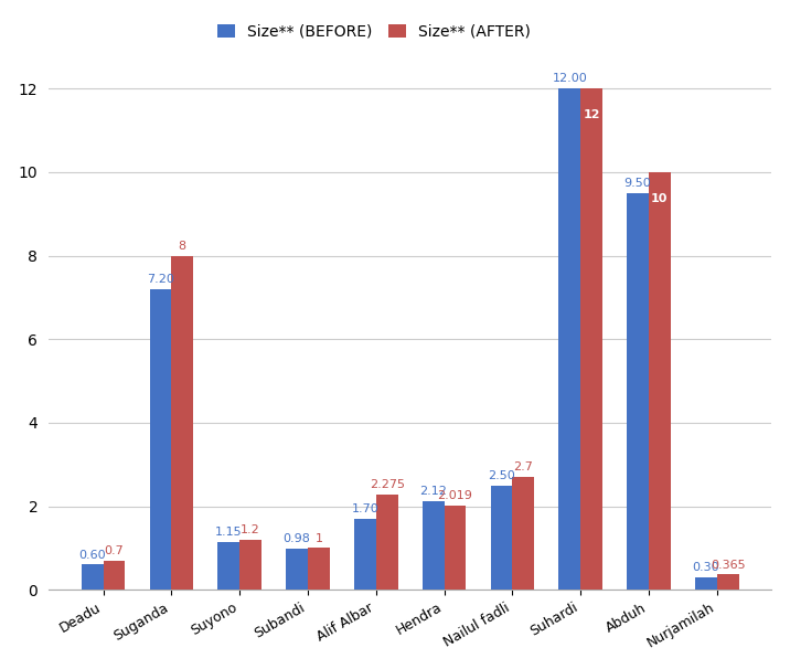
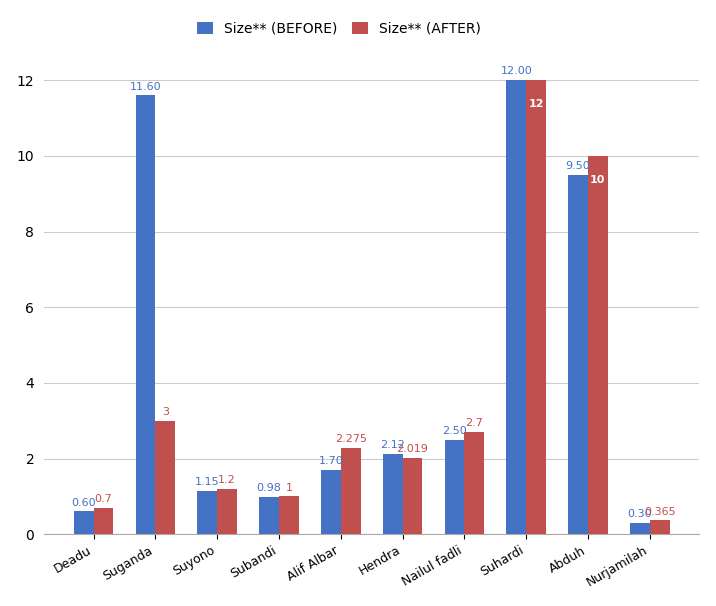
Size** (BEFORE)/Suganda: 7.20 -> 11.60
Size** (AFTER)/Suganda: 8 -> 3
